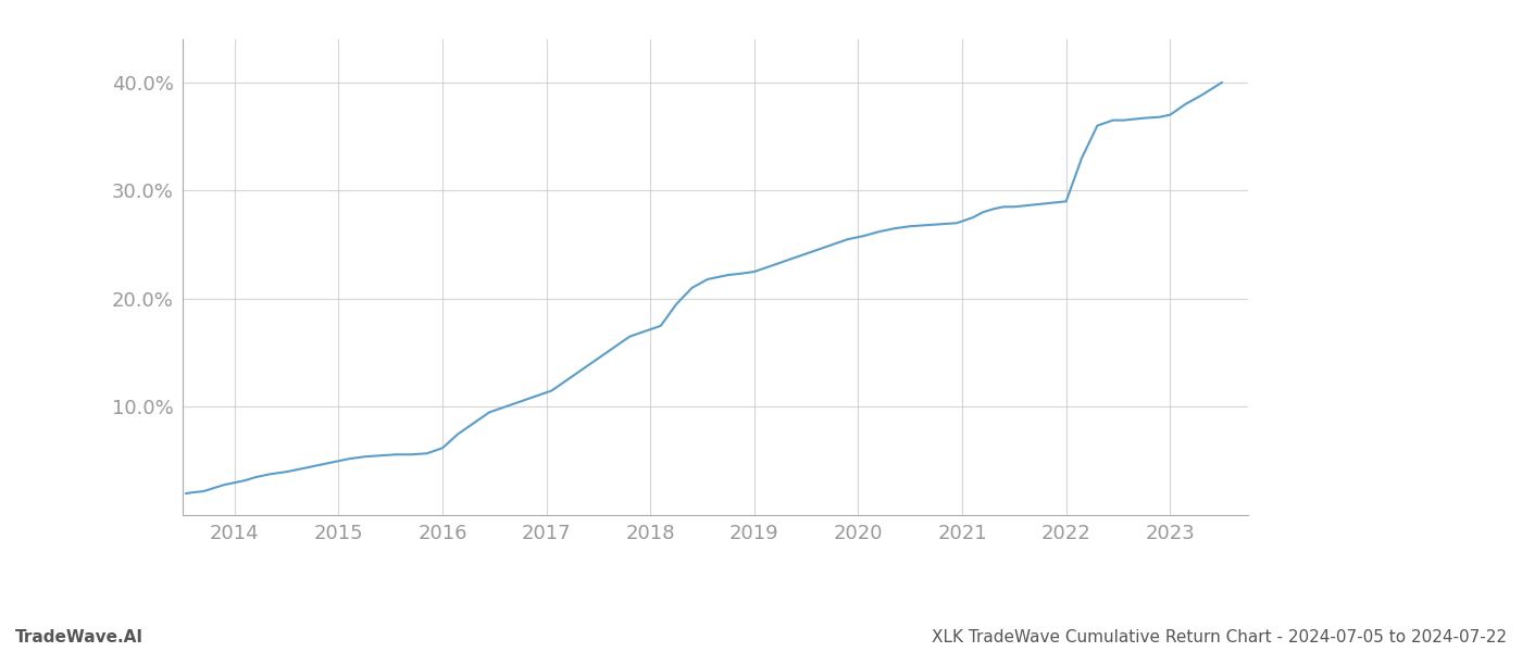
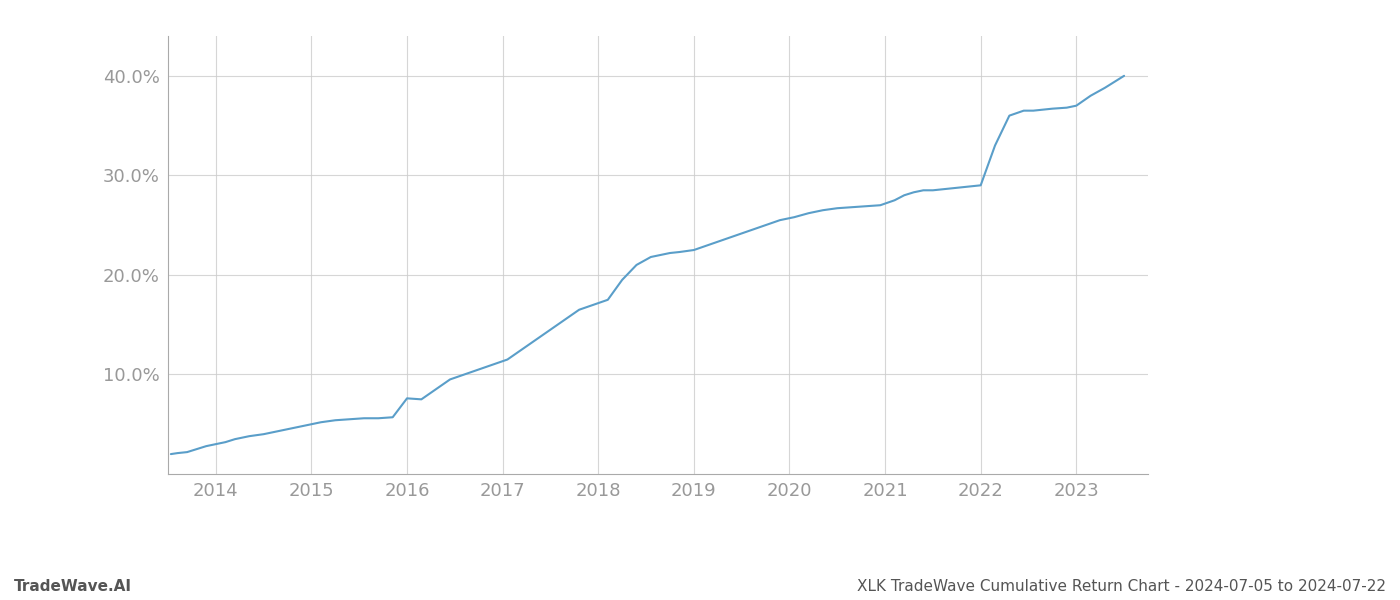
2016: 6.2% -> 7.6%
